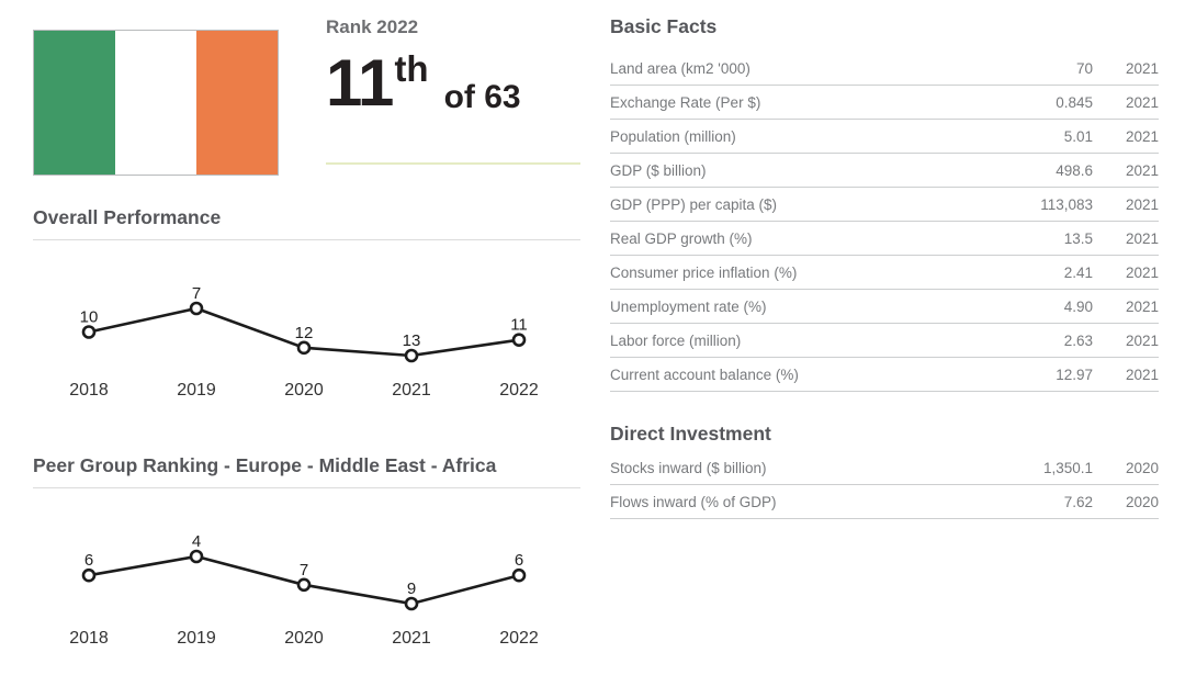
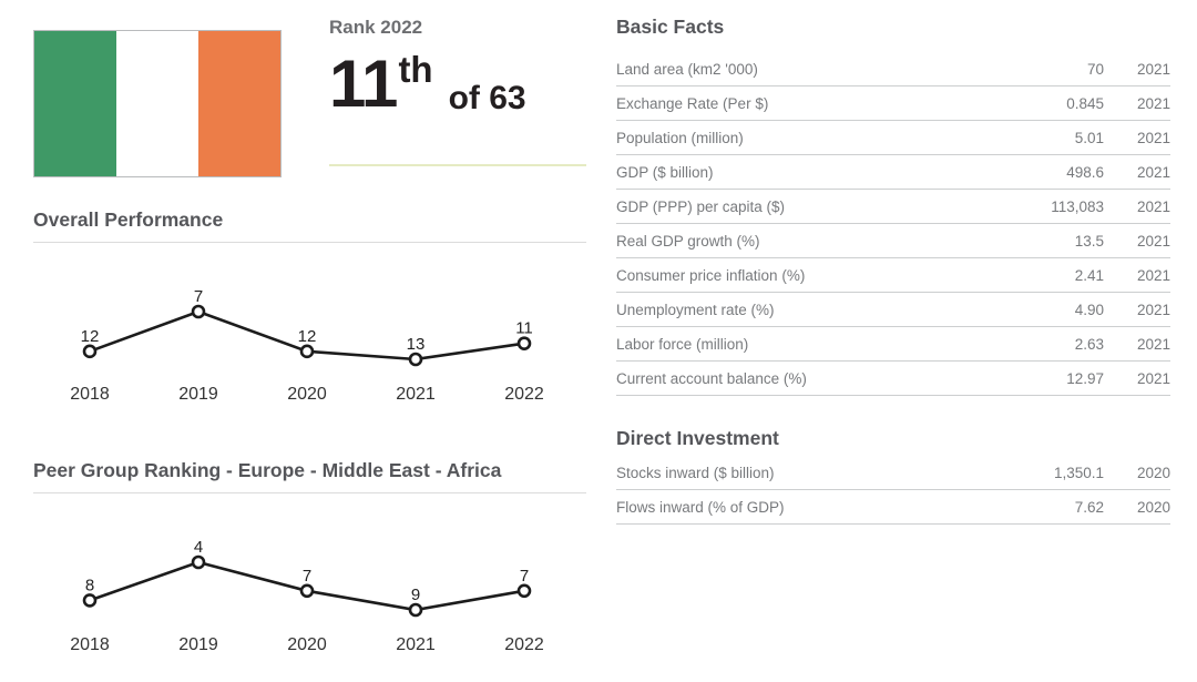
Overall Performance/2018: 10 -> 12
Peer Group Ranking - Europe - Middle East - Africa/2018: 6 -> 8
Peer Group Ranking - Europe - Middle East - Africa/2022: 6 -> 7
